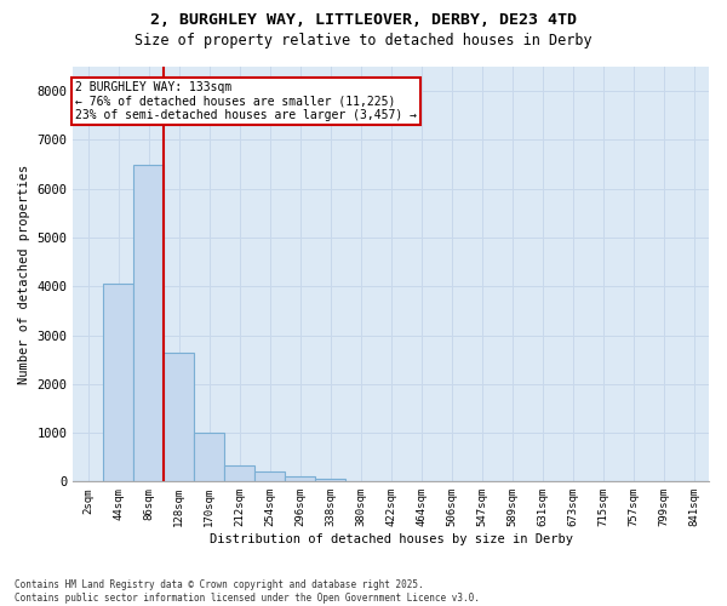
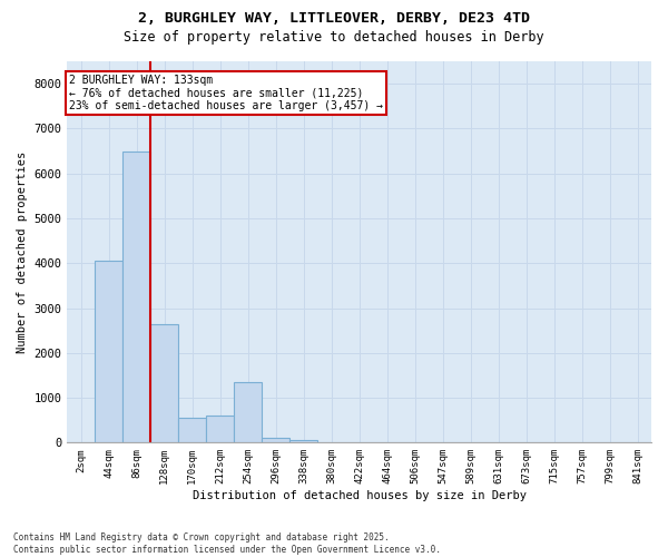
170sqm: 1000 -> 550
212sqm: 330 -> 600
254sqm: 200 -> 1350
